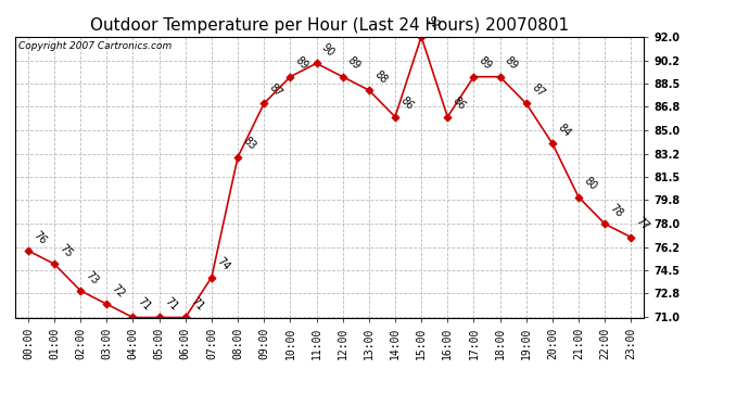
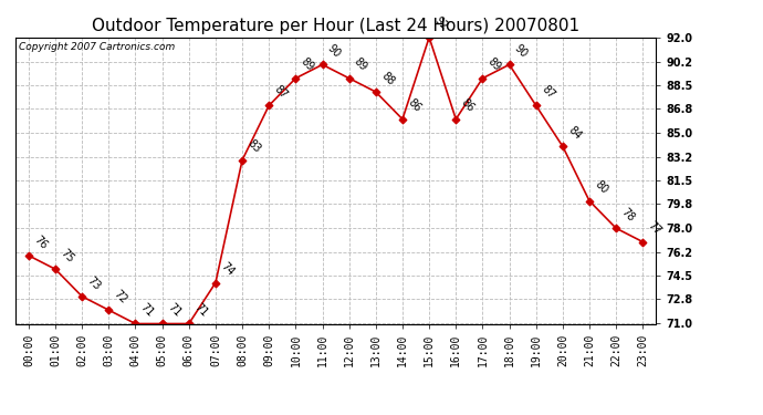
18:00: 89 -> 90
